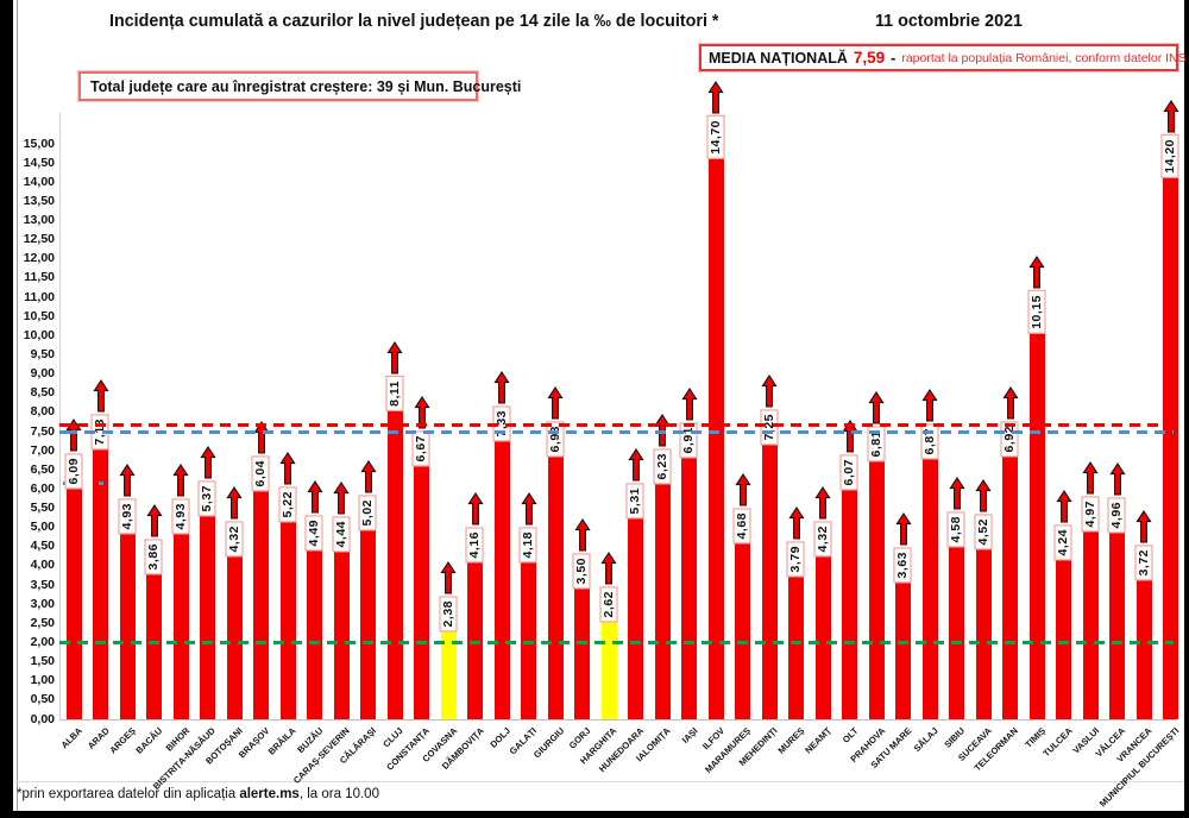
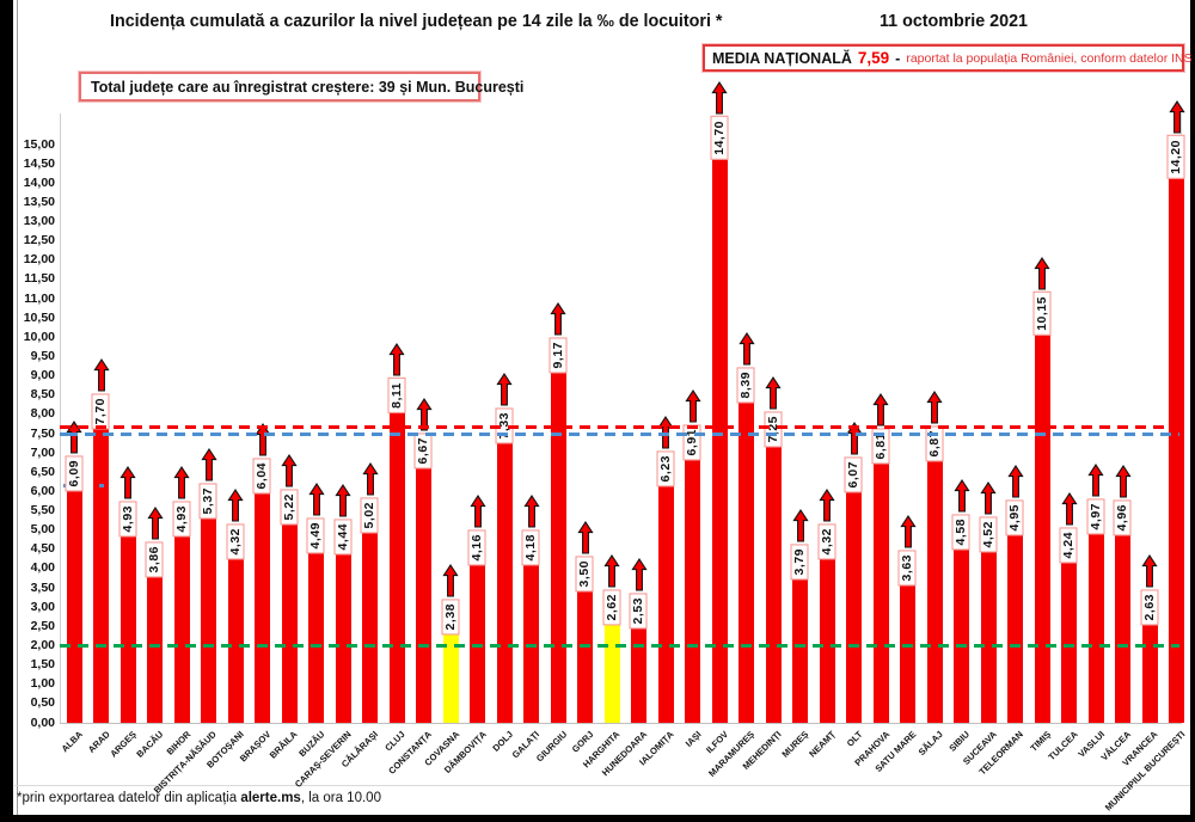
ARAD: 7,13 -> 7,70
GIURGIU: 6,93 -> 9,17
HUNEDOARA: 5,31 -> 2,53
MARAMUREȘ: 4,68 -> 8,39
TELEORMAN: 6,92 -> 4,95
VRANCEA: 3,72 -> 2,63
